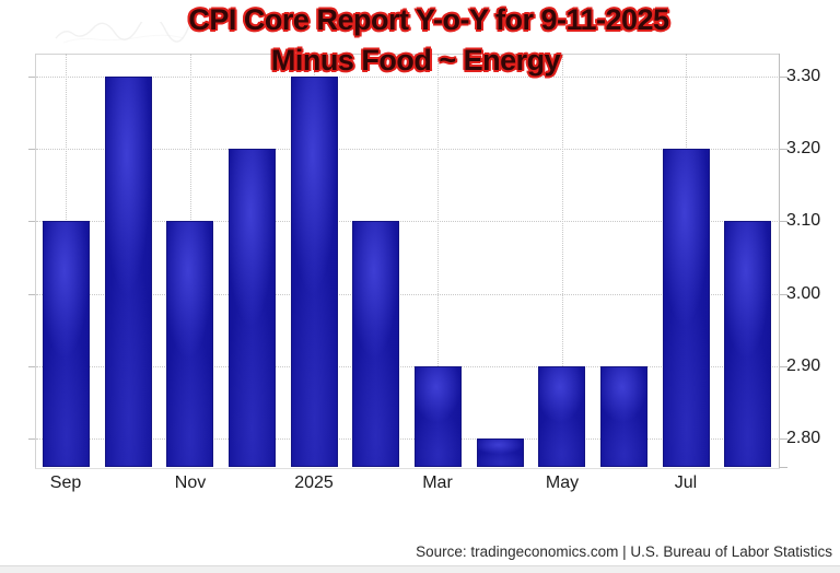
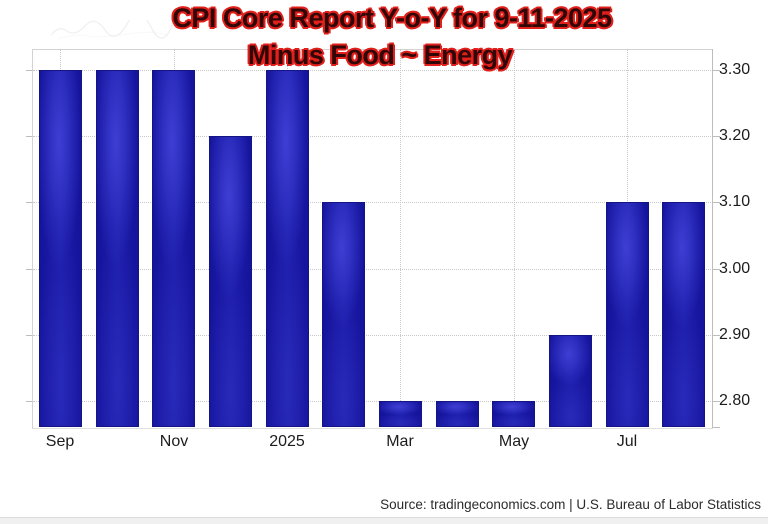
Sep: 3.1 -> 3.3
Nov: 3.1 -> 3.3
Mar: 2.9 -> 2.8
May: 2.9 -> 2.8
Jul: 3.2 -> 3.1
